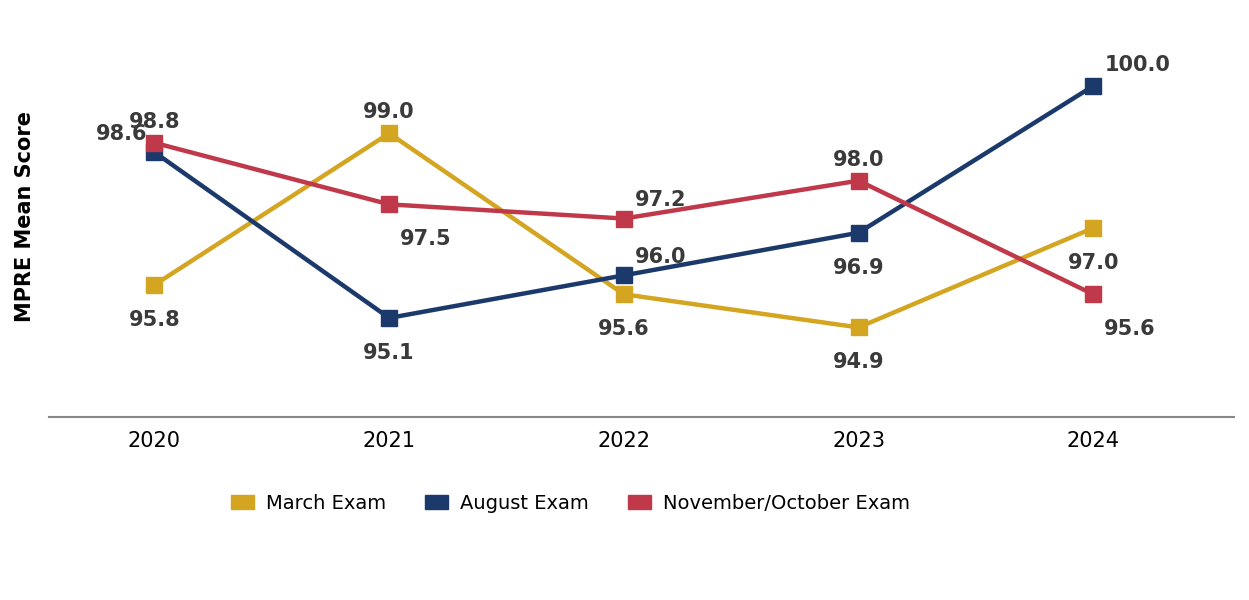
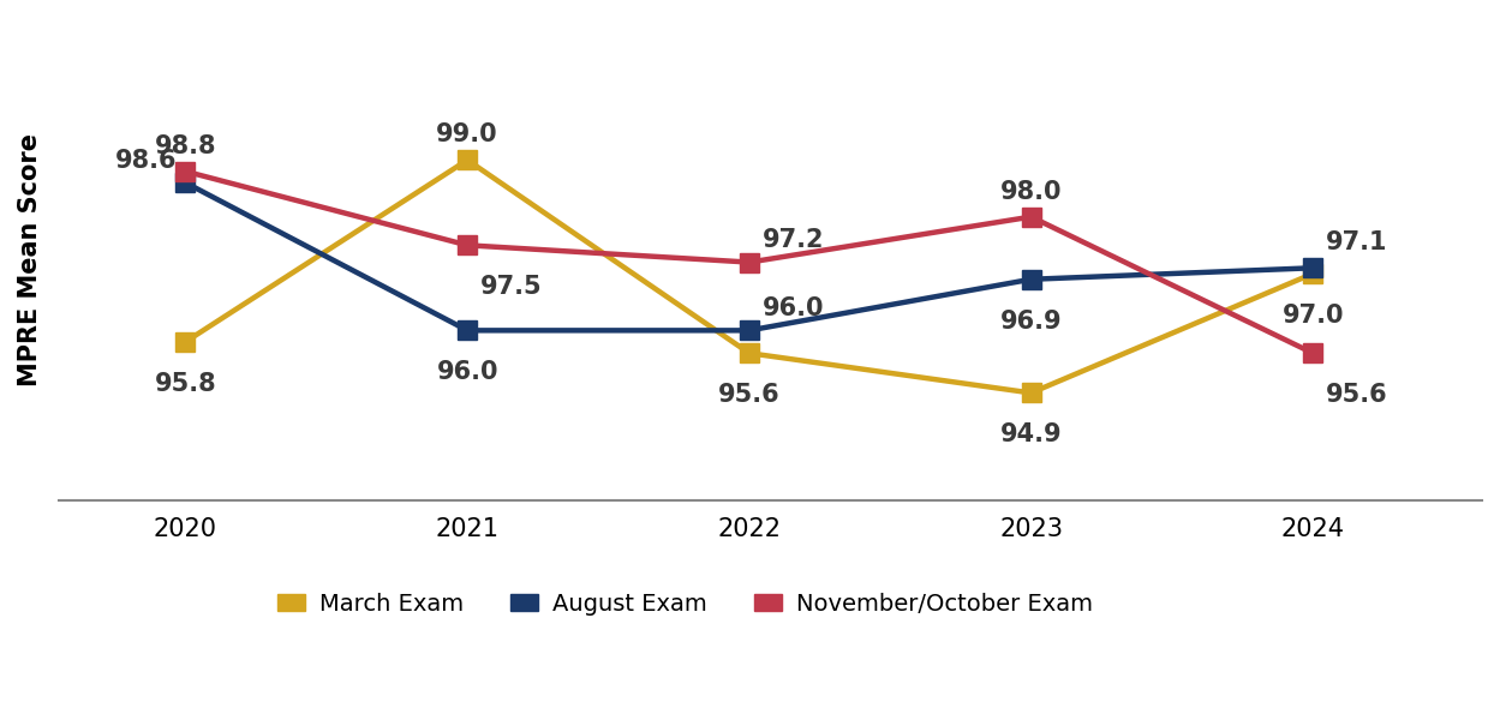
August Exam/2021: 95.1 -> 96.0
August Exam/2024: 100.0 -> 97.1
